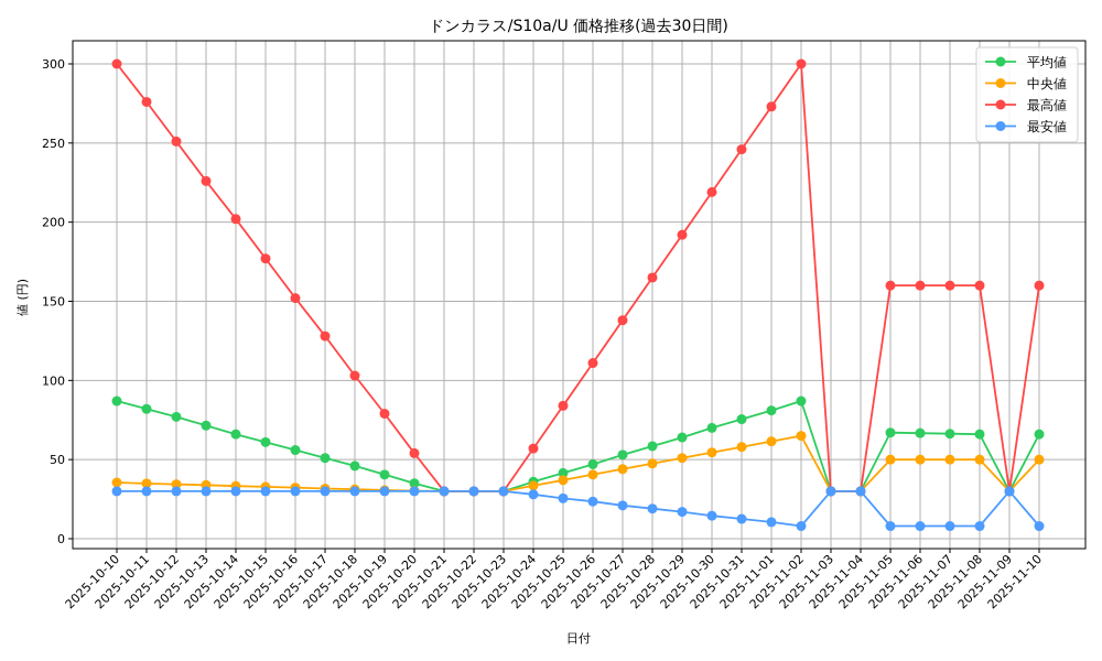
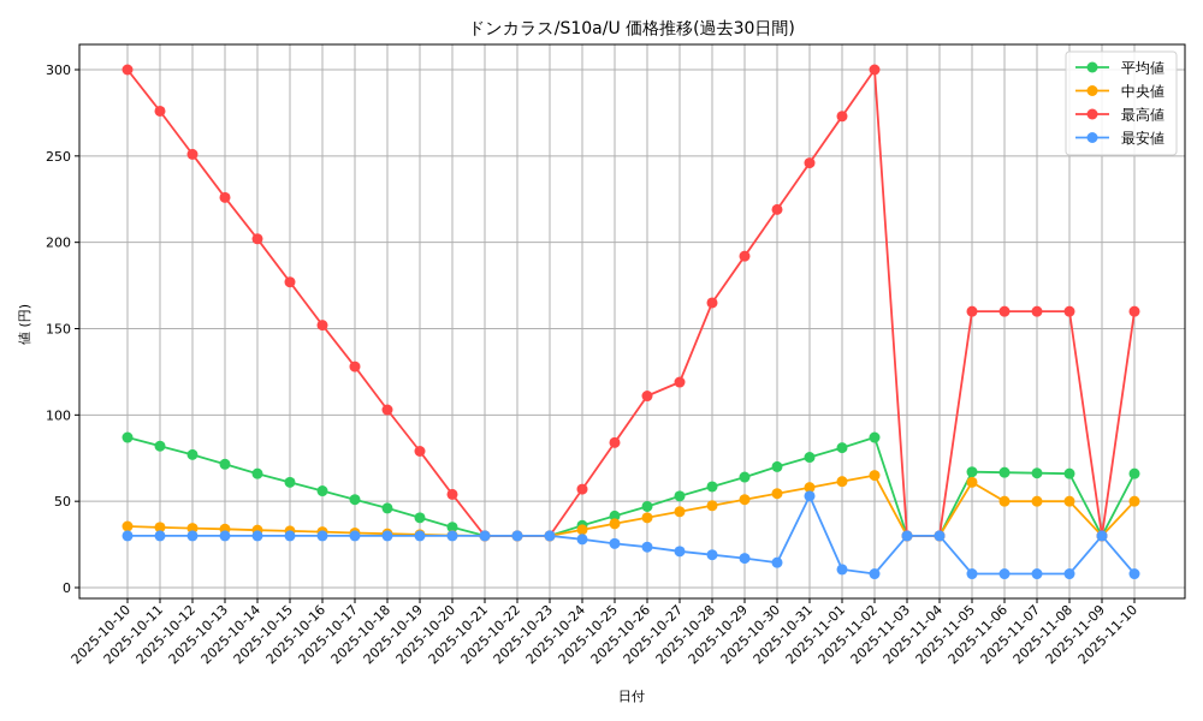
最高値/2025-10-27: 138 -> 119
最安値/2025-10-31: 12 -> 53
中央値/2025-11-05: 50 -> 61
